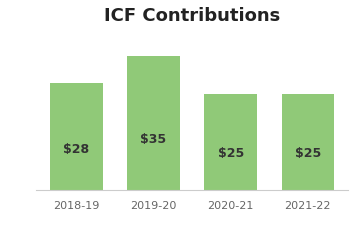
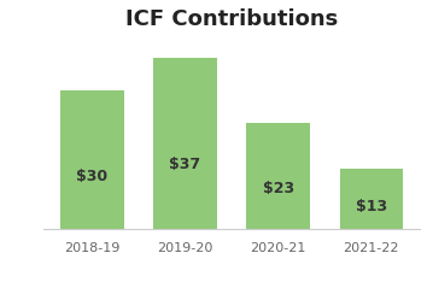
2018-19: $28 -> $30
2019-20: $35 -> $37
2020-21: $25 -> $23
2021-22: $25 -> $13
